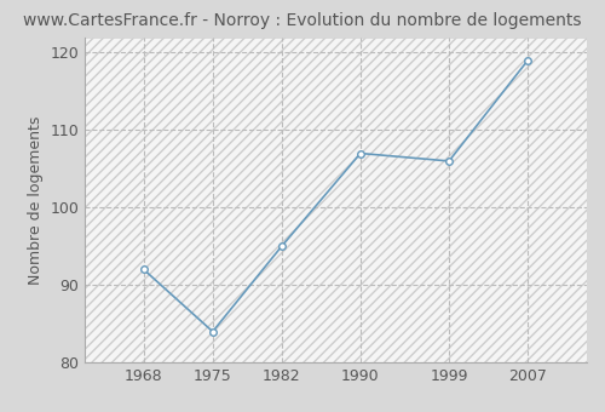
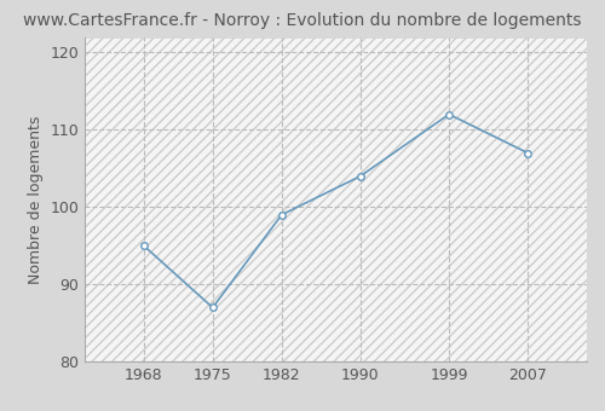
1968: 92 -> 95
1975: 84 -> 87
1982: 95 -> 99
1990: 107 -> 104
1999: 106 -> 112
2007: 119 -> 107
